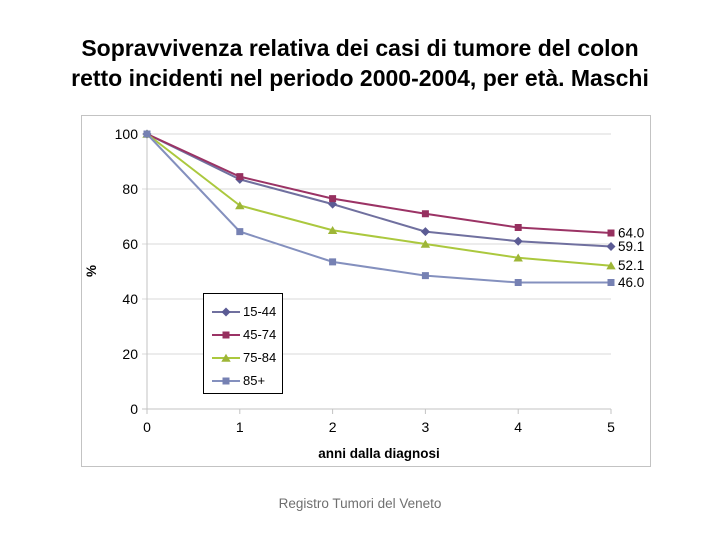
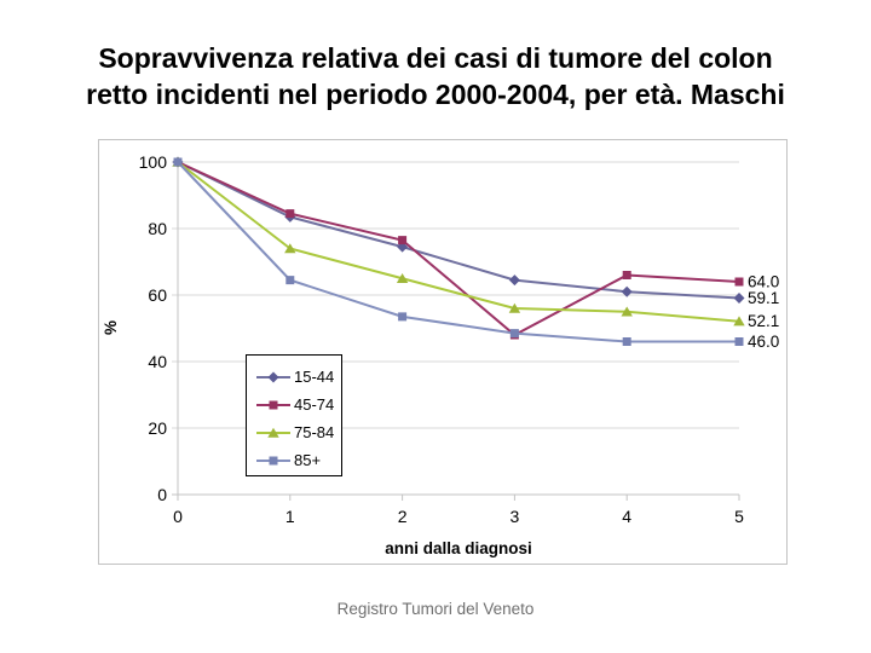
45-74/3: 71 -> 48
75-84/3: 60 -> 56
